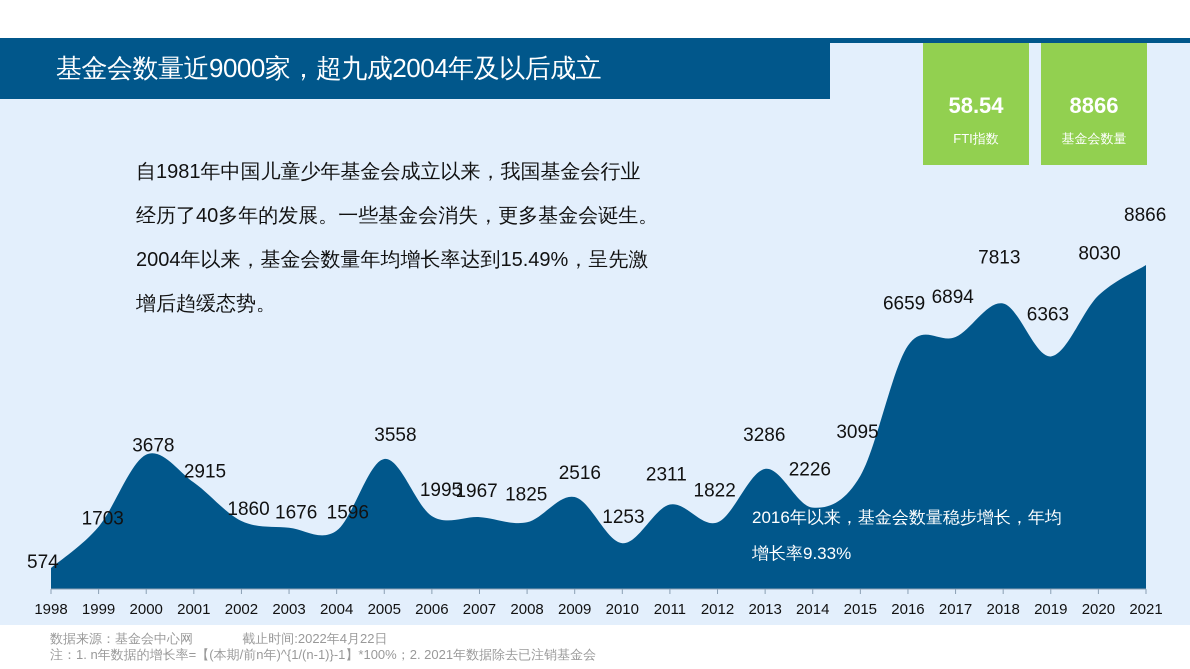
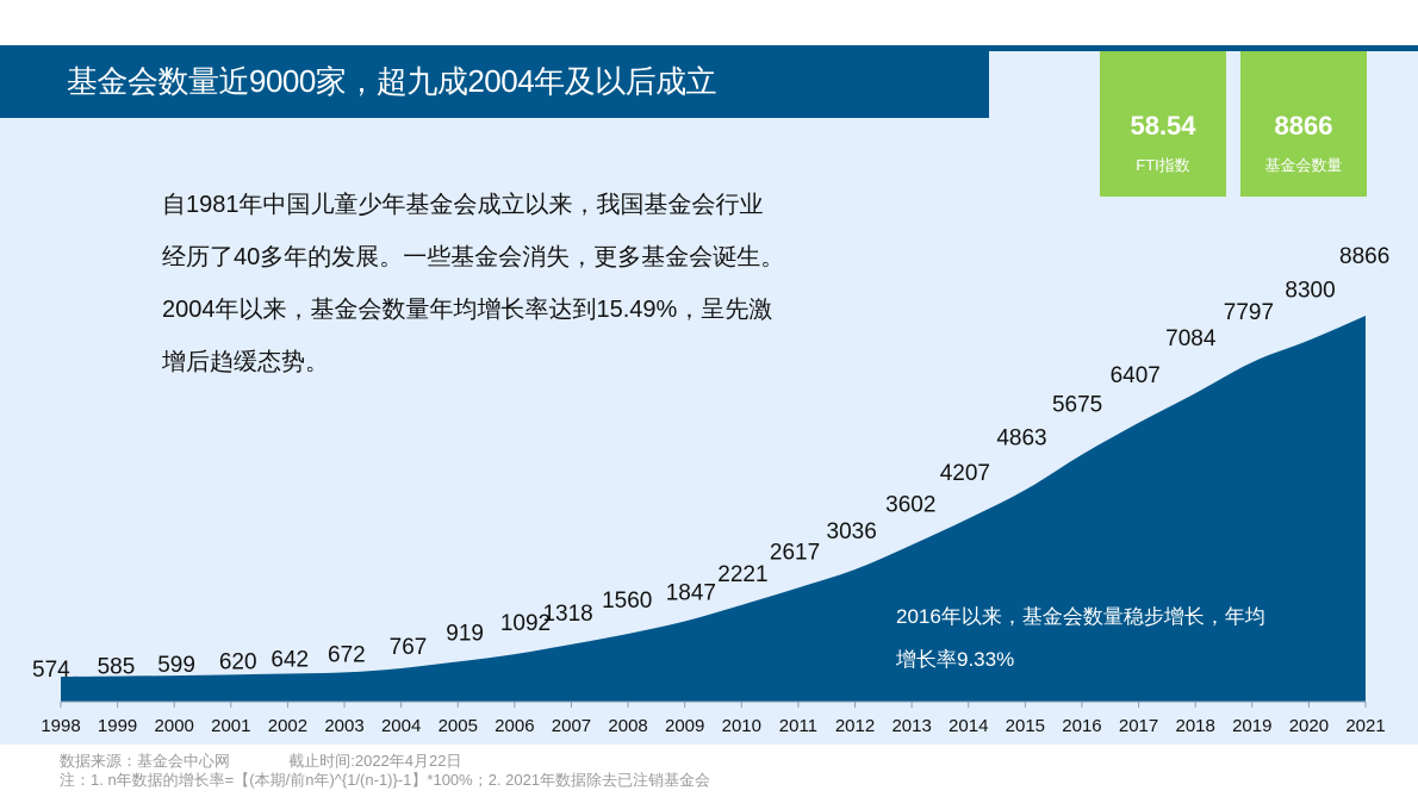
1999: 1703 -> 585
2000: 3678 -> 599
2001: 2915 -> 620
2002: 1860 -> 642
2003: 1676 -> 672
2004: 1596 -> 767
2005: 3558 -> 919
2006: 1995 -> 1092
2007: 1967 -> 1318
2008: 1825 -> 1560
2009: 2516 -> 1847
2010: 1253 -> 2221
2011: 2311 -> 2617
2012: 1822 -> 3036
2013: 3286 -> 3602
2014: 2226 -> 4207
2015: 3095 -> 4863
2016: 6659 -> 5675
2017: 6894 -> 6407
2018: 7813 -> 7084
2019: 6363 -> 7797
2020: 8030 -> 8300
